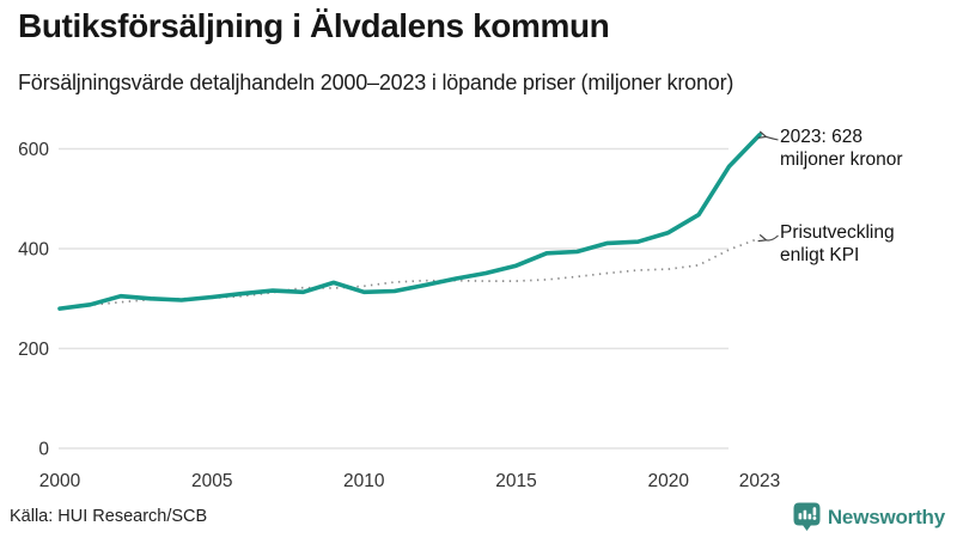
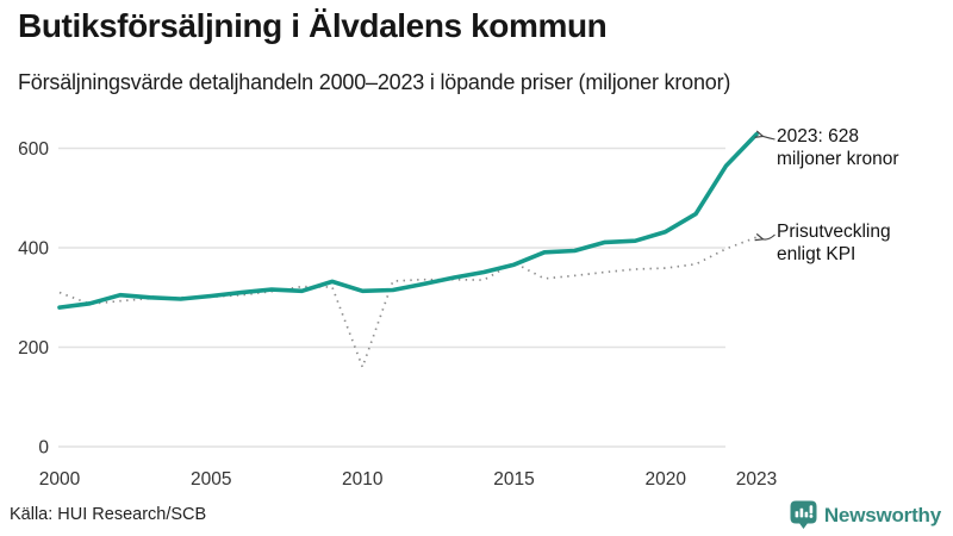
Prisutveckling enligt KPI/2000: 280 -> 310
Prisutveckling enligt KPI/2010: 320 -> 160
Prisutveckling enligt KPI/2015: 340 -> 370
